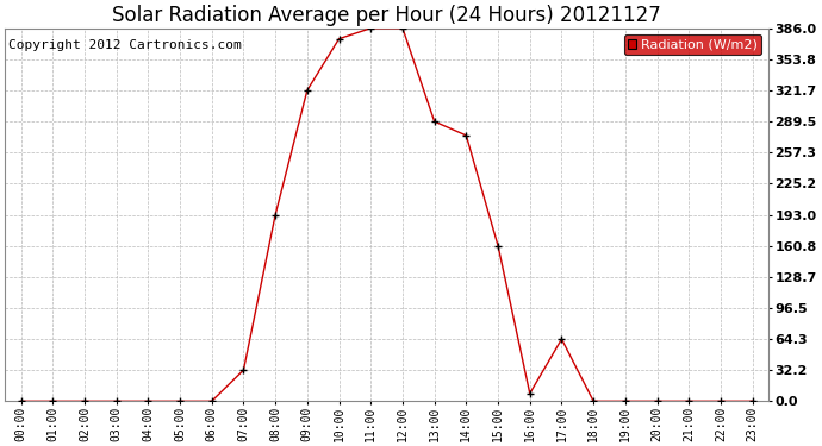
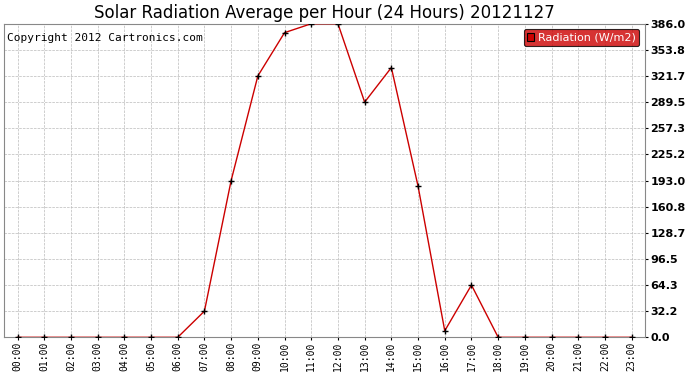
14:00: 275 -> 332
15:00: 161 -> 186
